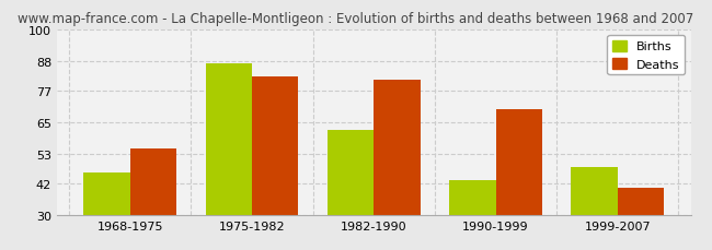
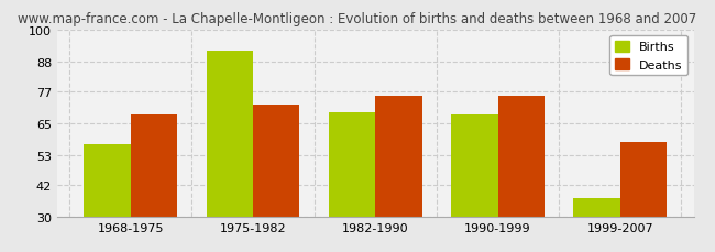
Births/1968-1975: 46 -> 57
Deaths/1968-1975: 55 -> 68
Births/1975-1982: 87 -> 92
Deaths/1975-1982: 82 -> 72
Births/1982-1990: 62 -> 69
Deaths/1982-1990: 81 -> 75
Births/1990-1999: 43 -> 68
Deaths/1990-1999: 70 -> 75
Births/1999-2007: 48 -> 37
Deaths/1999-2007: 40 -> 58
